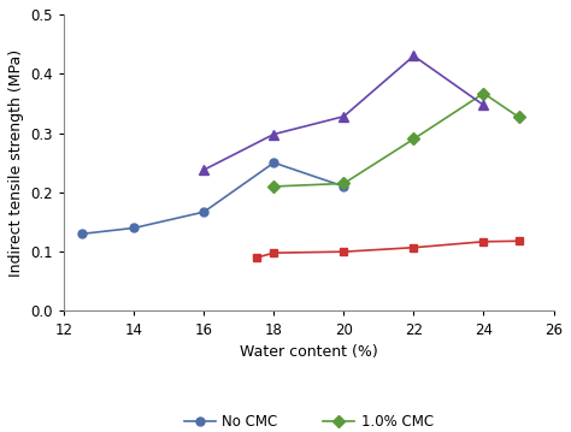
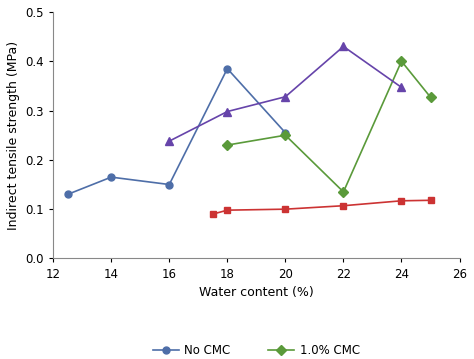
No CMC/14: 0.140 -> 0.165
No CMC/16: 0.167 -> 0.150
No CMC/18: 0.250 -> 0.385
1.0% CMC/18: 0.210 -> 0.230
No CMC/20: 0.210 -> 0.255
1.0% CMC/20: 0.215 -> 0.250
1.0% CMC/22: 0.290 -> 0.135
1.0% CMC/24: 0.367 -> 0.400
